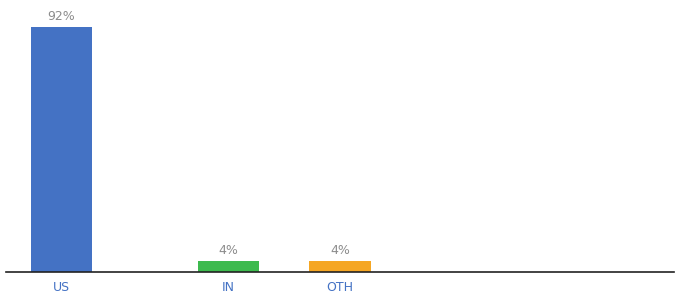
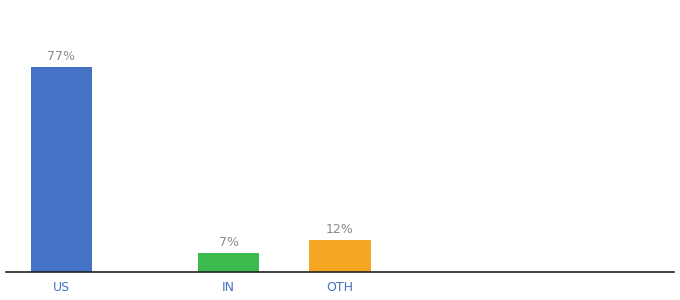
US: 92% -> 77%
IN: 4% -> 7%
OTH: 4% -> 12%
